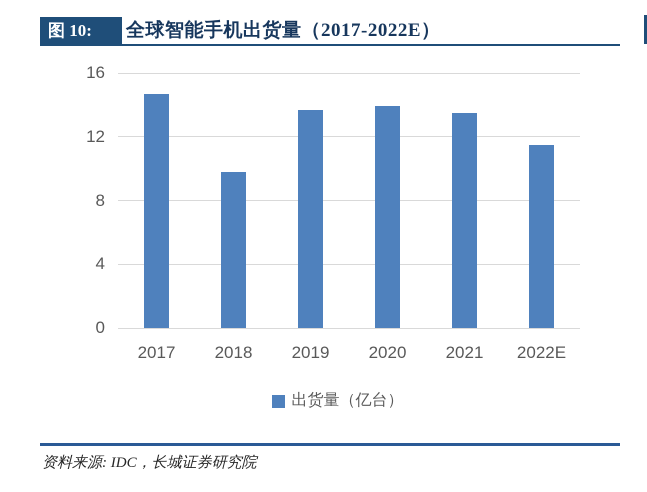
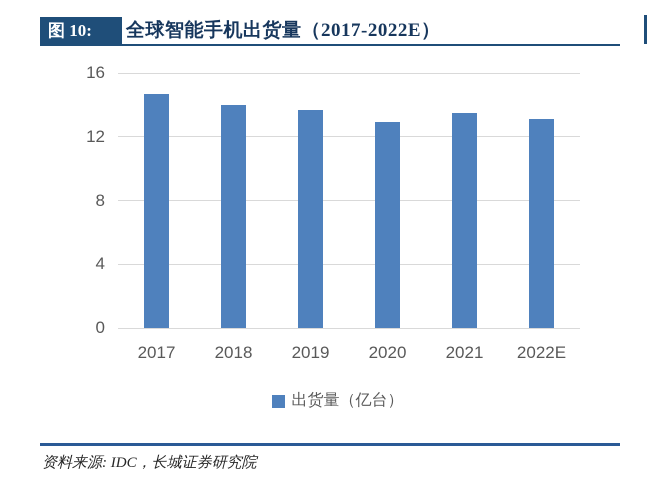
2018: 9.8 -> 14.0
2020: 13.9 -> 12.9
2022E: 11.5 -> 13.1
